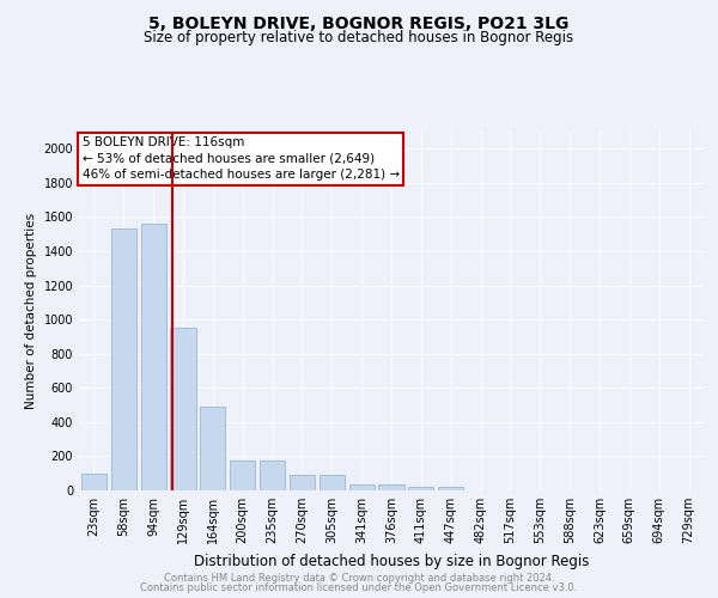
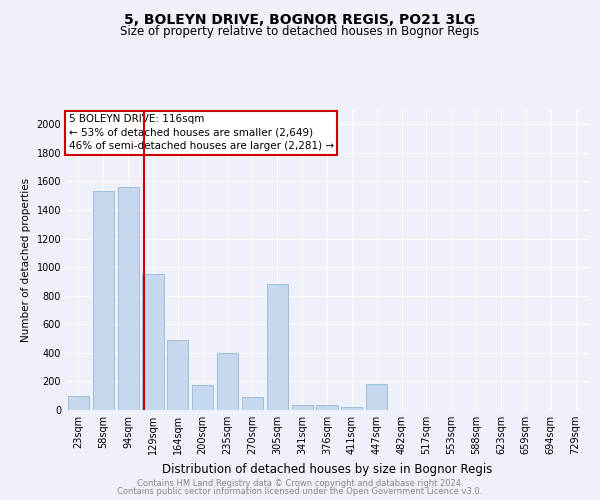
235sqm: 180 -> 400
305sqm: 90 -> 880
447sqm: 20 -> 180
